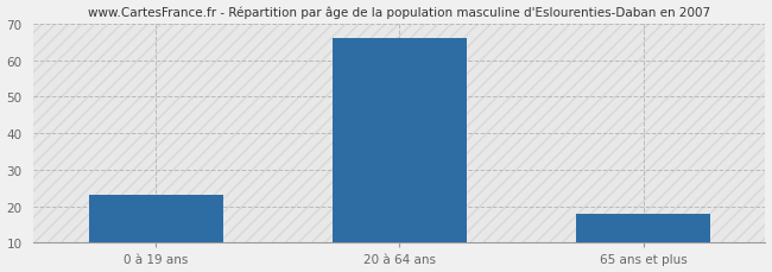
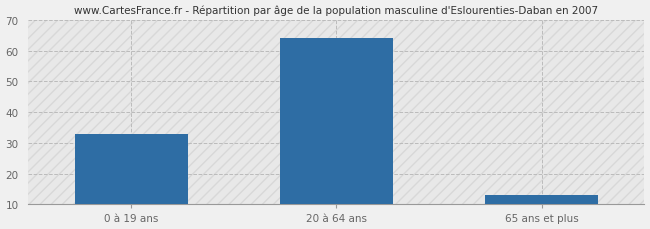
0 à 19 ans: 23 -> 33
20 à 64 ans: 66 -> 64
65 ans et plus: 18 -> 13
